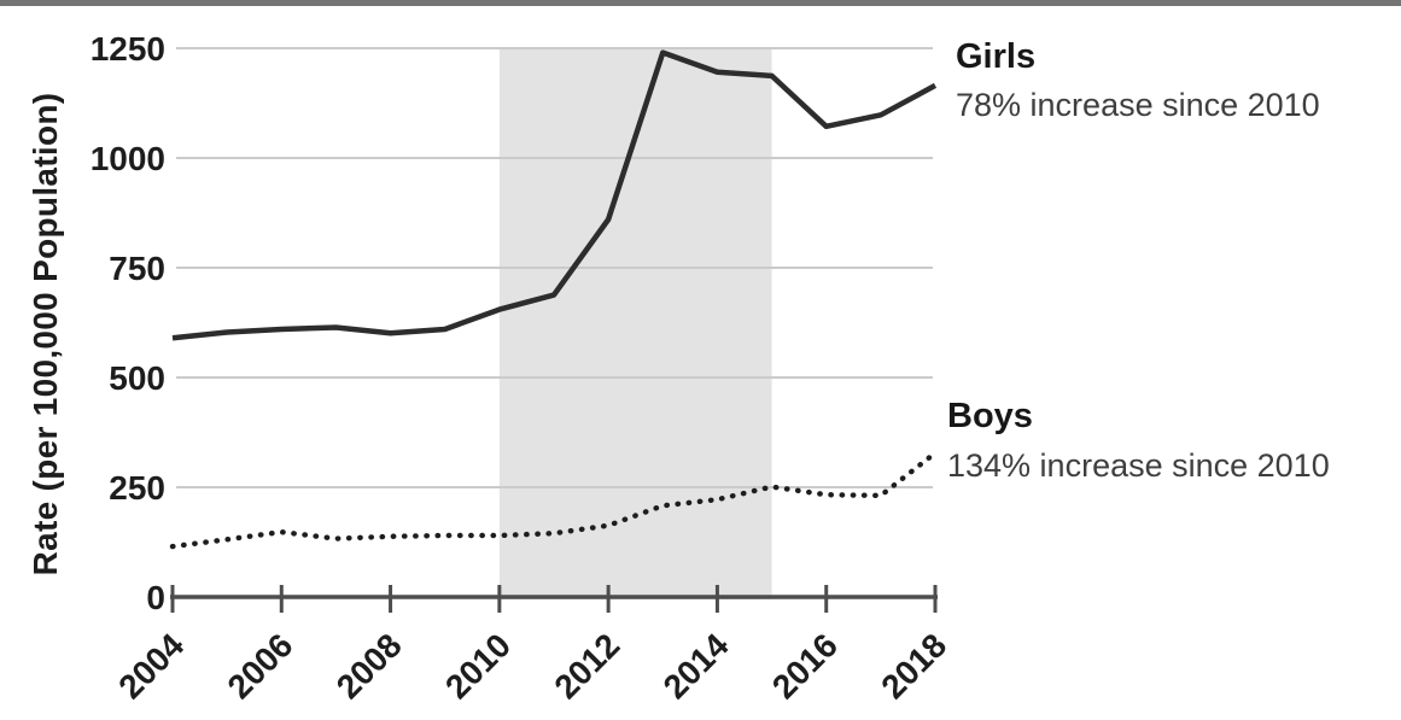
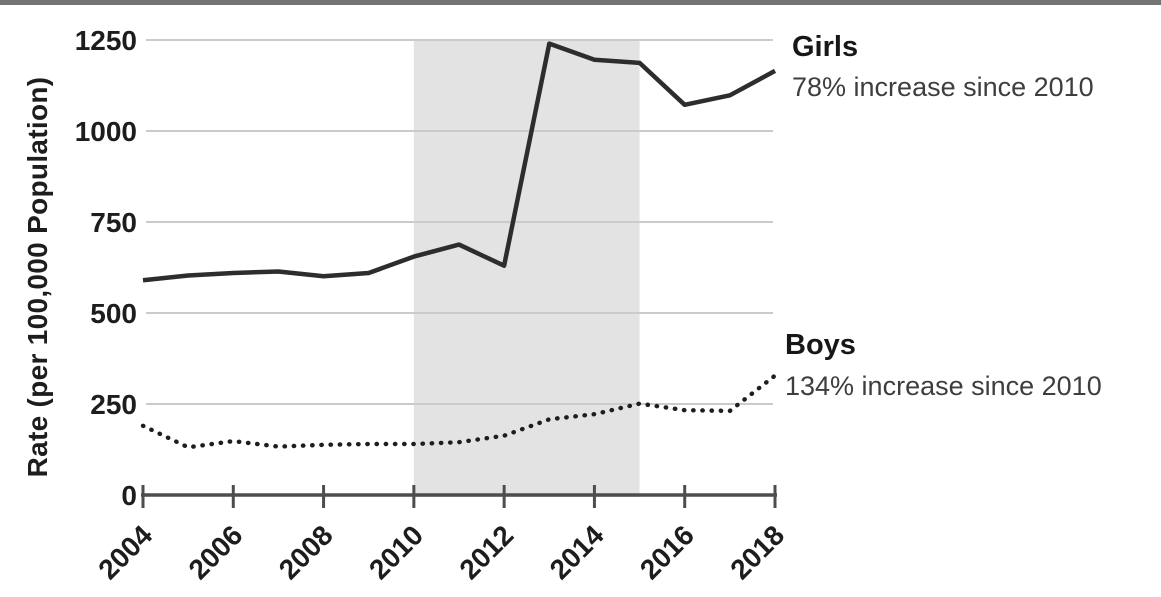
Boys/2004: 120 -> 190
Girls/2012: 860 -> 630
